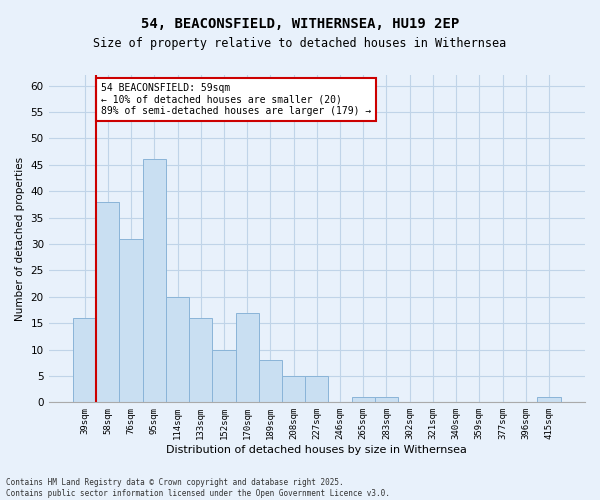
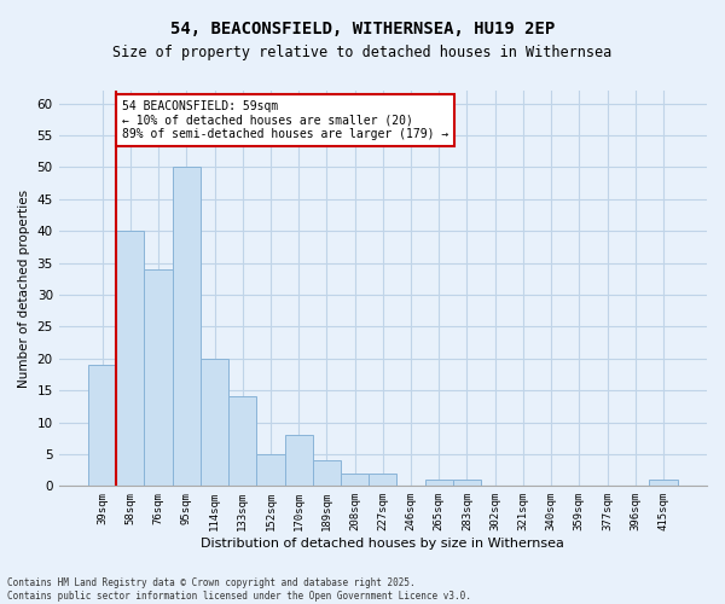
39sqm: 16 -> 19
58sqm: 38 -> 40
76sqm: 31 -> 34
95sqm: 46 -> 50
133sqm: 16 -> 14
152sqm: 10 -> 5
170sqm: 17 -> 8
189sqm: 8 -> 4
208sqm: 5 -> 2
227sqm: 5 -> 2
